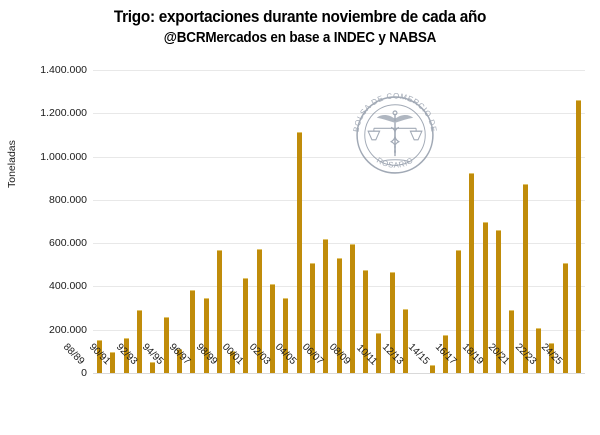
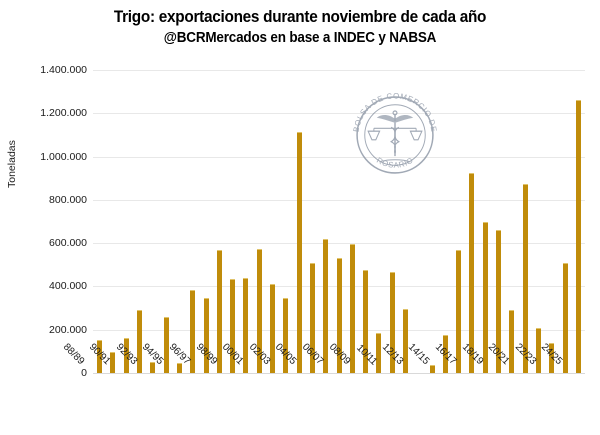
94/95: 110000 -> 50000
98/99: 100000 -> 440000
